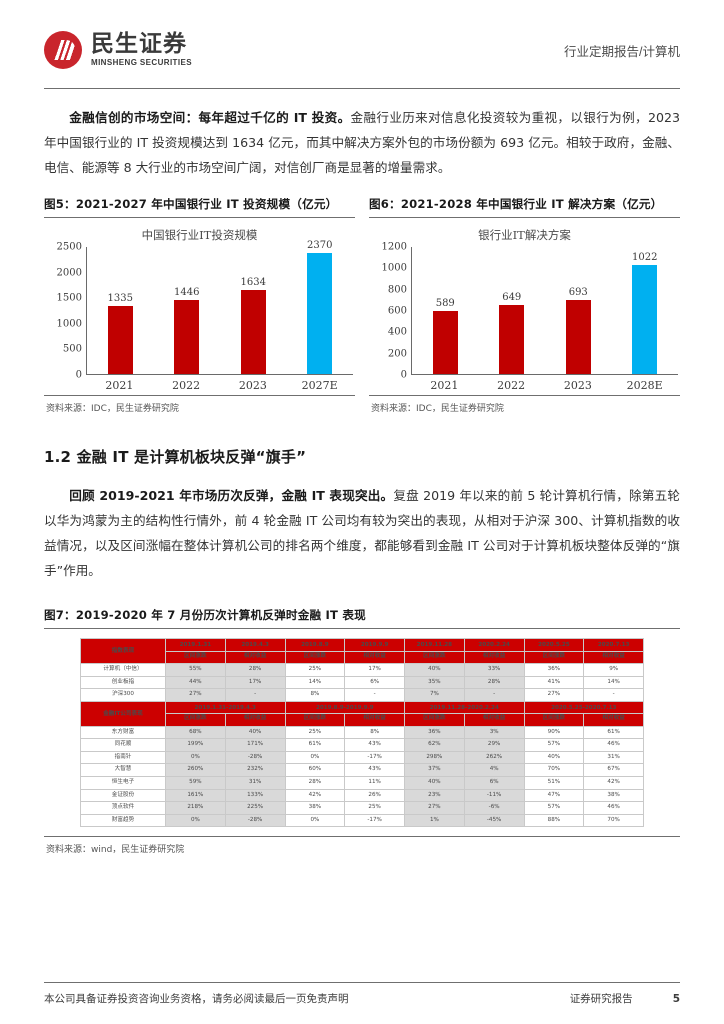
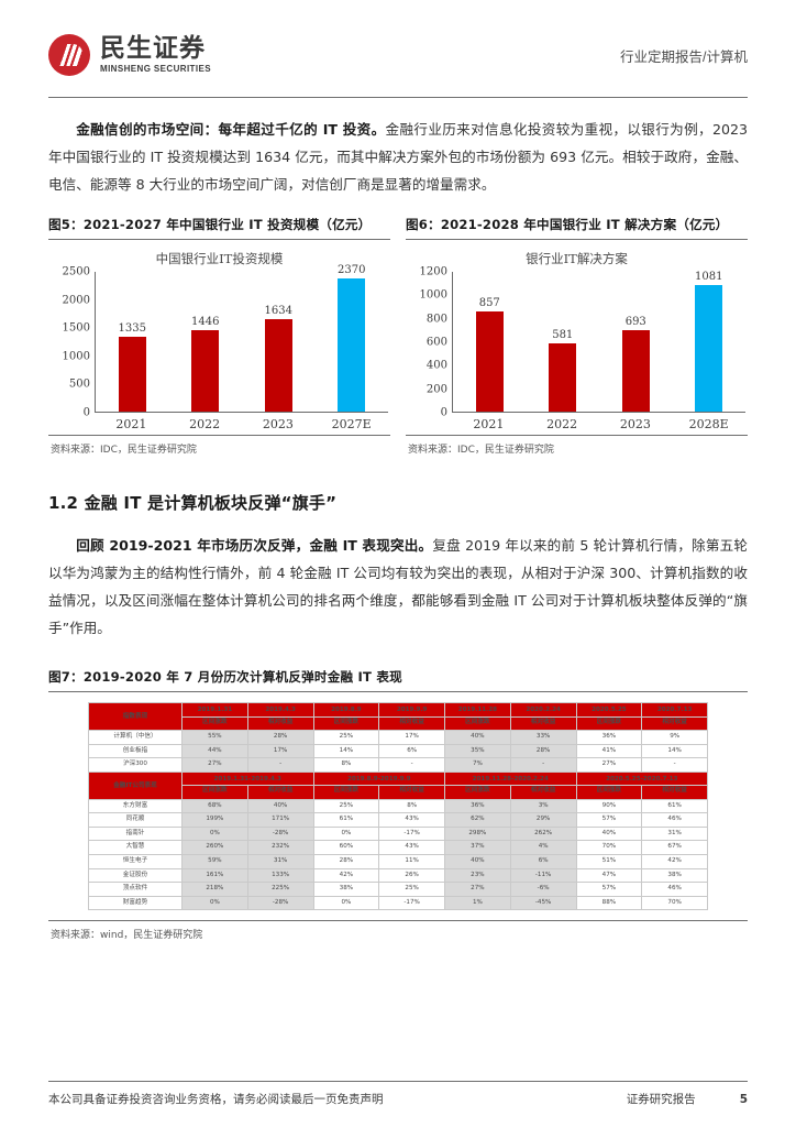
银行业IT解决方案/2021: 589 -> 857
银行业IT解决方案/2022: 649 -> 581
银行业IT解决方案/2028E: 1022 -> 1081
